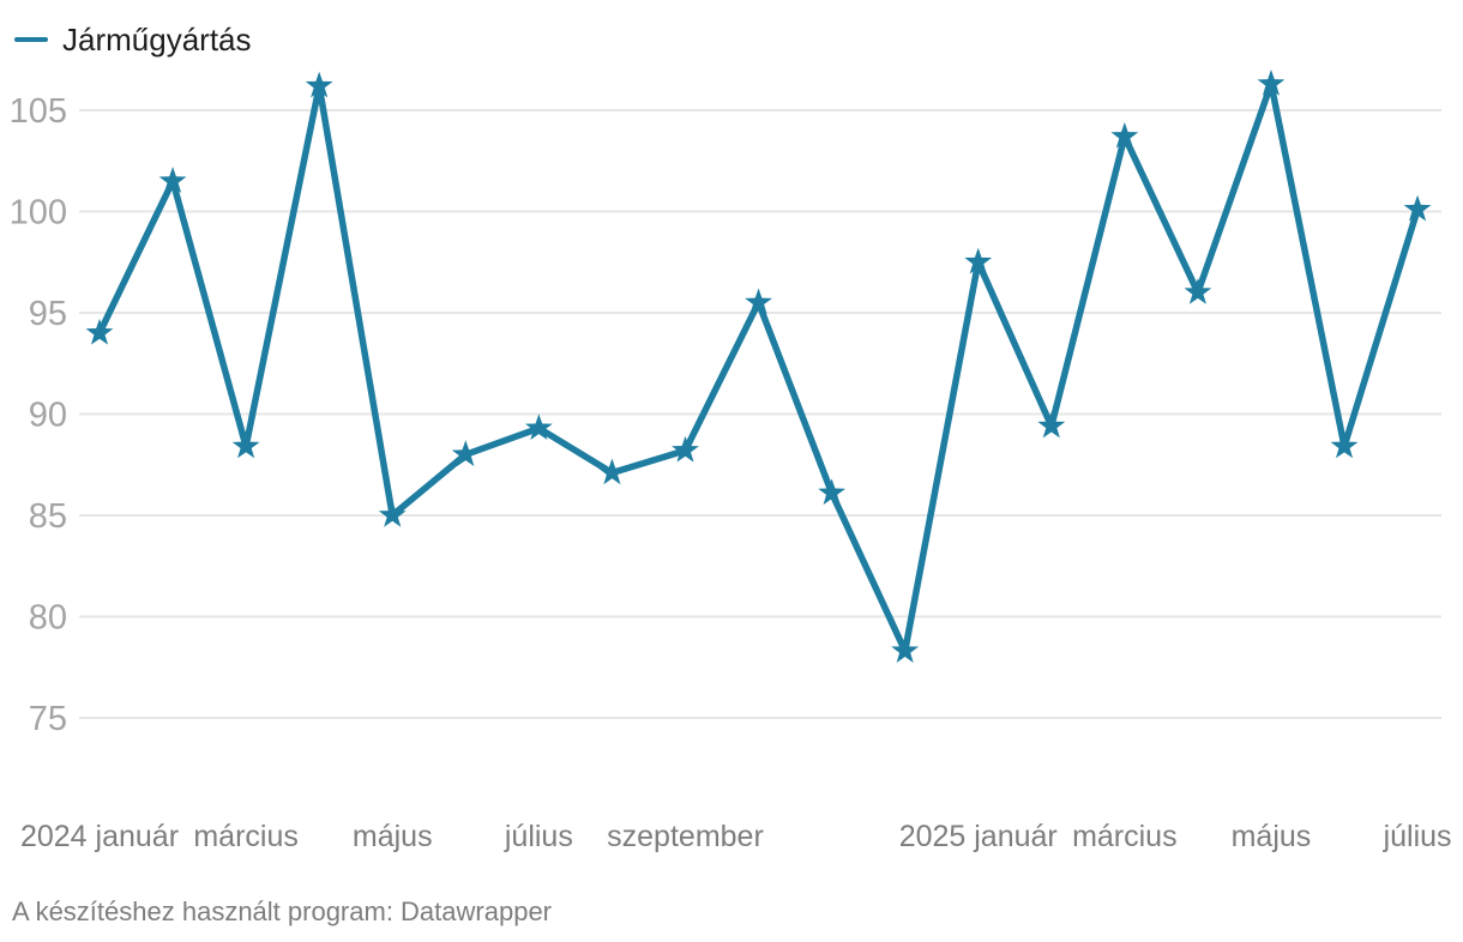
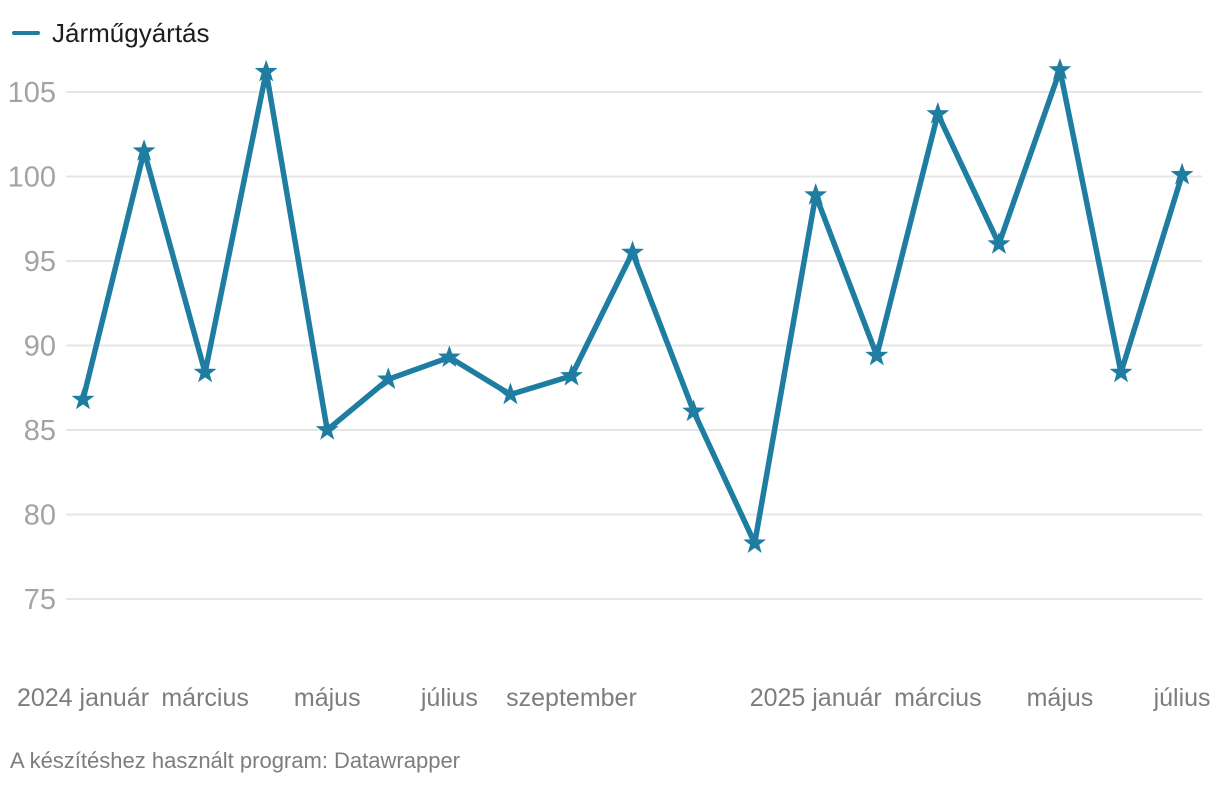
2024 január: 94.0 -> 86.8
2025 január: 97.5 -> 98.9
